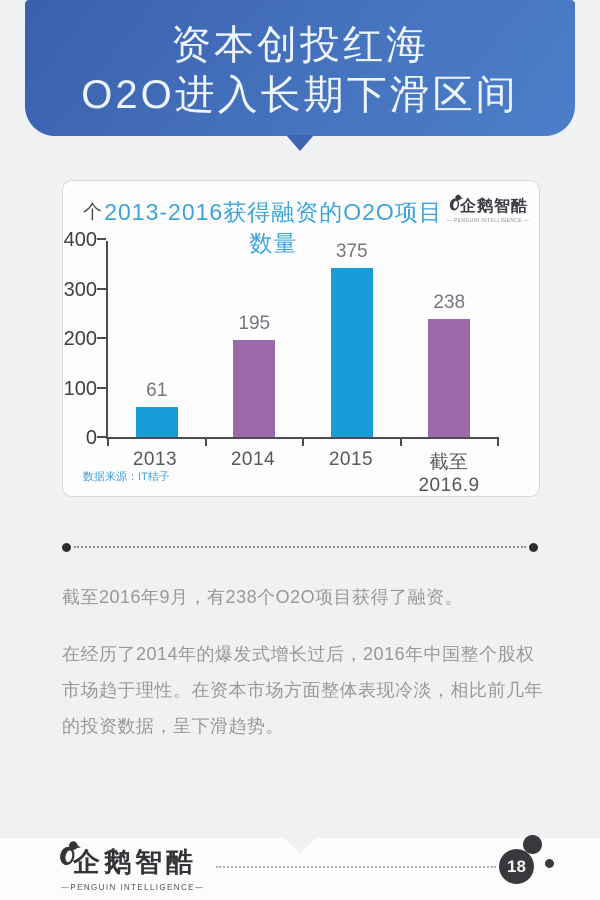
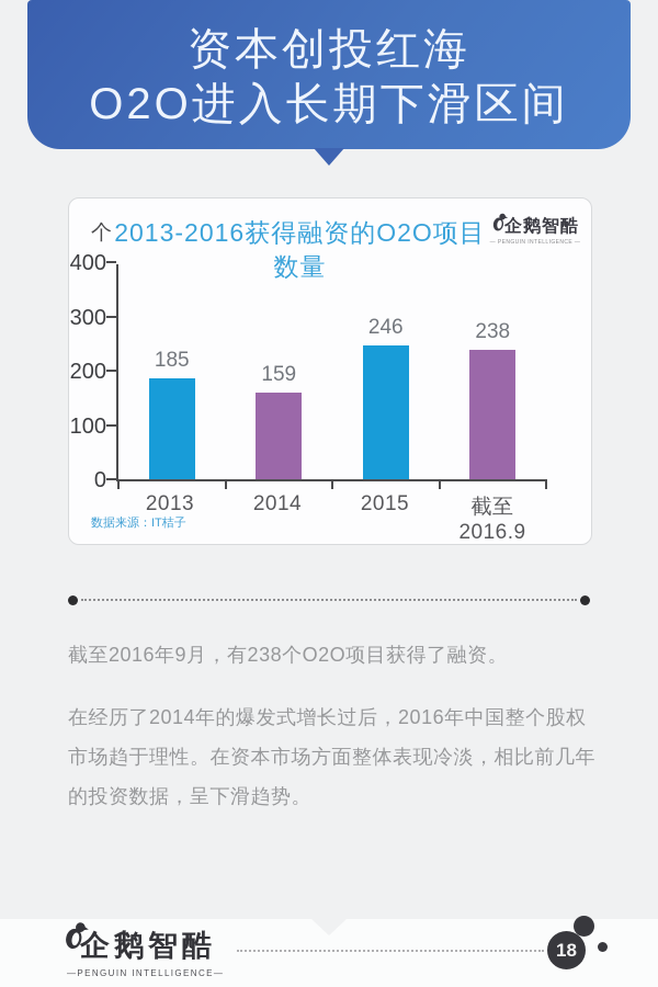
2013: 61 -> 185
2014: 195 -> 159
2015: 375 -> 246
